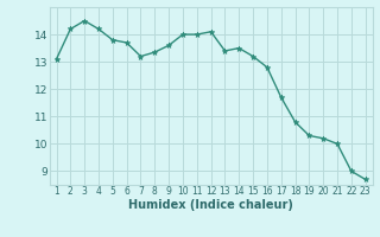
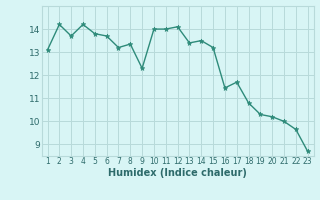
3: 14.50 -> 13.70
9: 13.60 -> 12.30
16: 12.80 -> 11.45
22: 9.00 -> 9.65
